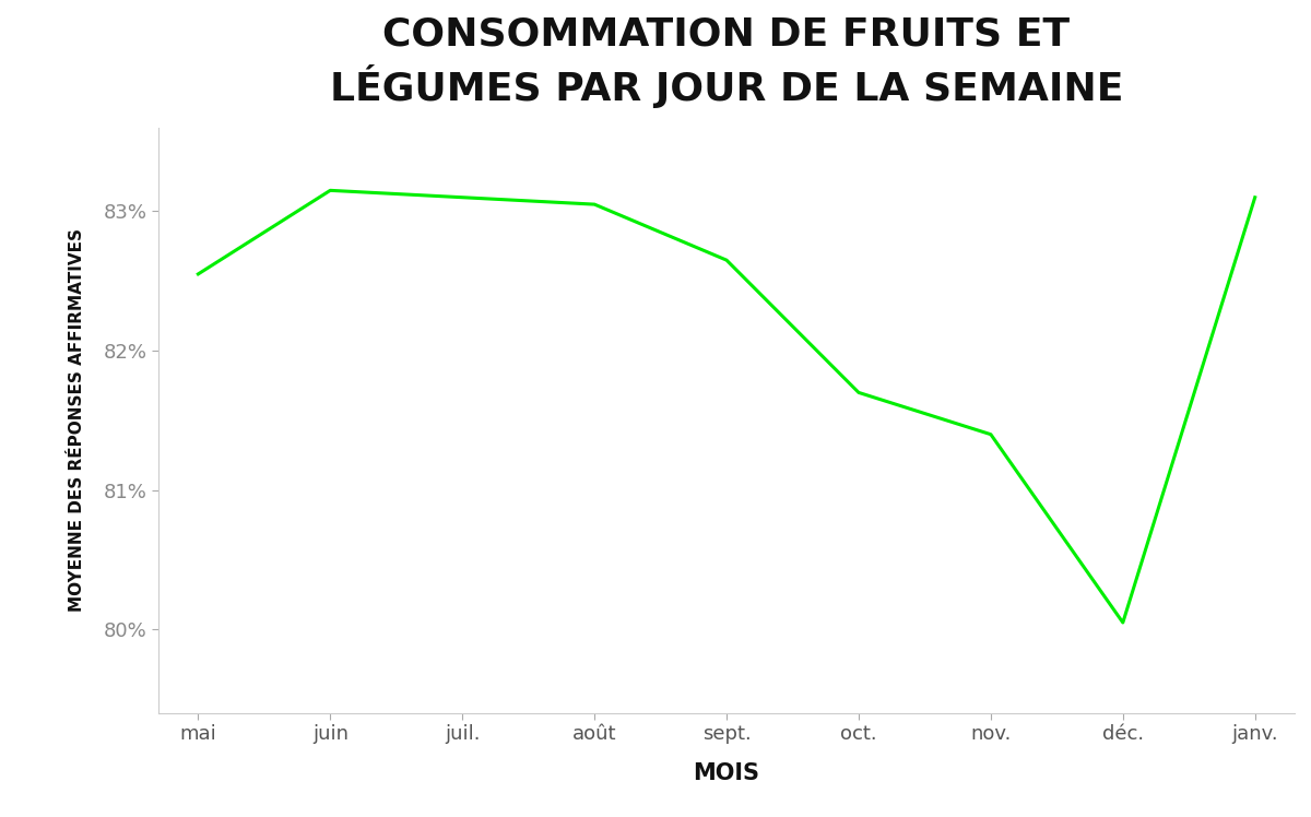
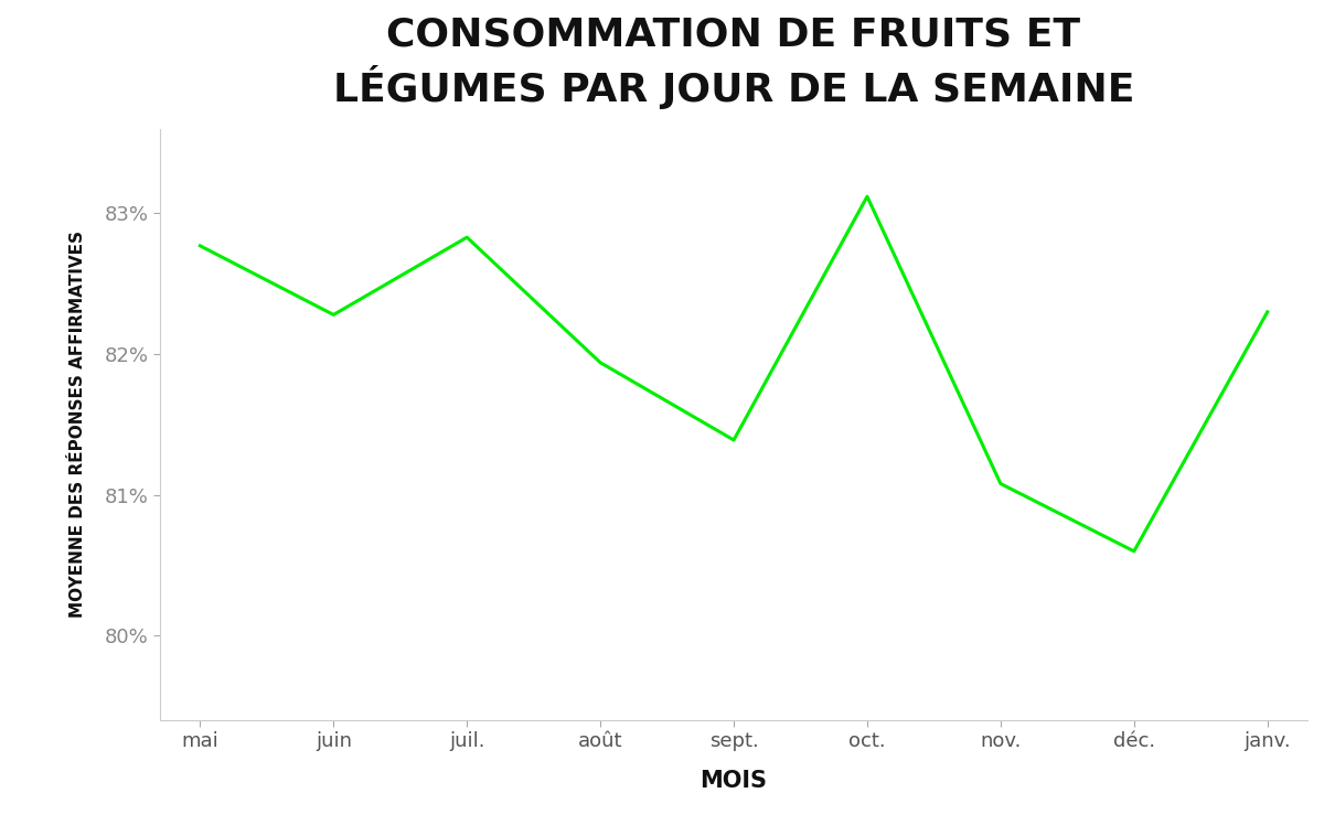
mai: 82.55% -> 82.77%
juin: 83.15% -> 82.28%
juil.: 83.10% -> 82.83%
août: 83.05% -> 81.94%
sept.: 82.65% -> 81.39%
oct.: 81.70% -> 83.12%
nov.: 81.40% -> 81.08%
déc.: 80.05% -> 80.60%
janv.: 83.10% -> 82.30%
